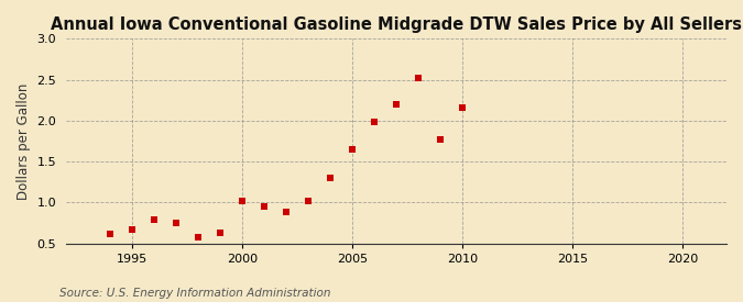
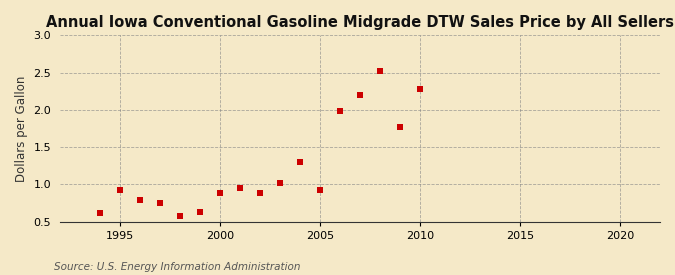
1995: 0.67 -> 0.92
2000: 1.02 -> 0.88
2005: 1.65 -> 0.92
2010: 2.16 -> 2.28
